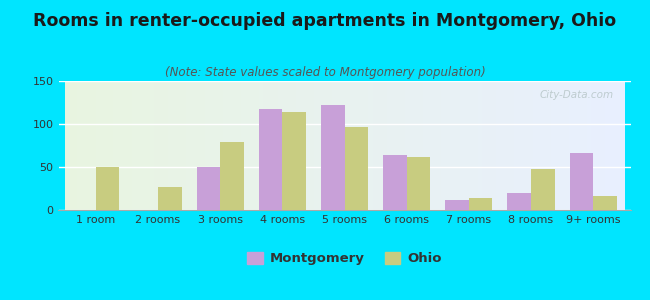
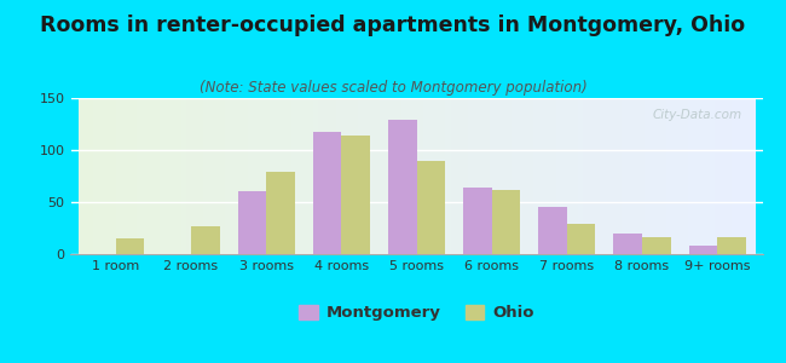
Ohio/1 room: 50 -> 15
Montgomery/3 rooms: 50 -> 60
Montgomery/5 rooms: 122 -> 129
Ohio/5 rooms: 96 -> 90
Montgomery/7 rooms: 12 -> 45
Ohio/7 rooms: 14 -> 29
Ohio/8 rooms: 48 -> 16
Montgomery/9+ rooms: 66 -> 8
